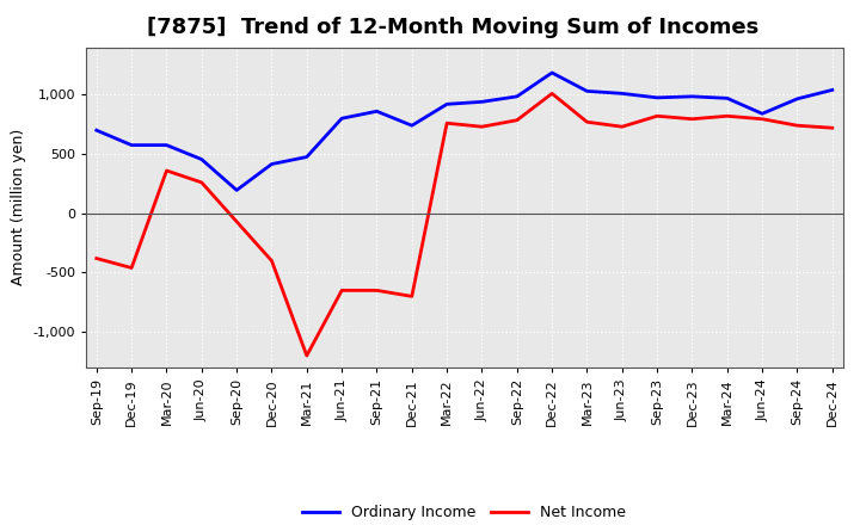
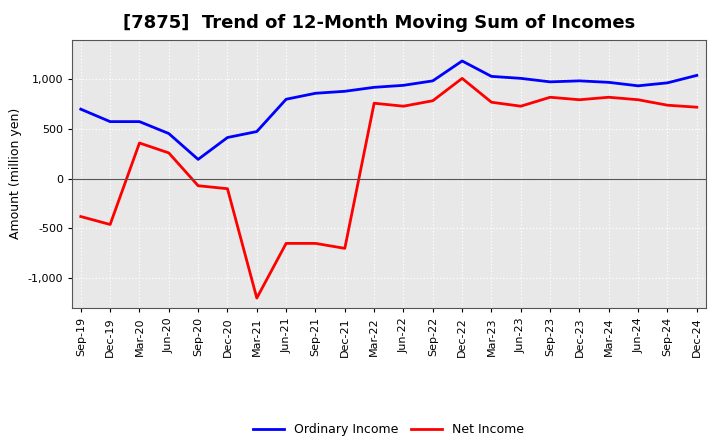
Net Income/Dec-20: -400 -> -100
Ordinary Income/Dec-21: 740 -> 880
Ordinary Income/Jun-24: 840 -> 940
